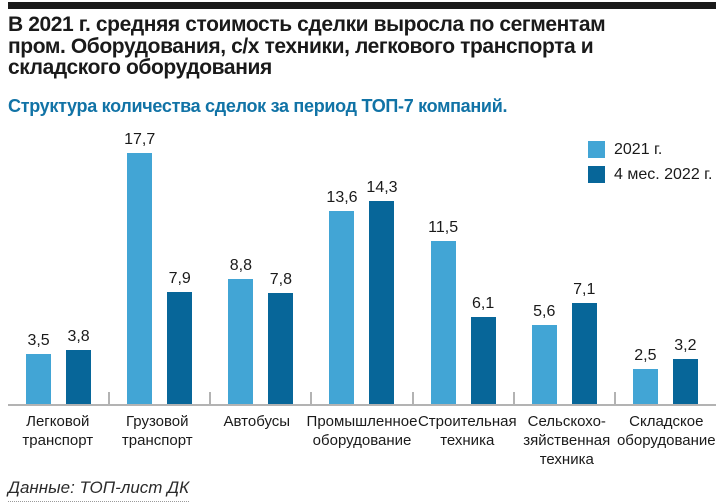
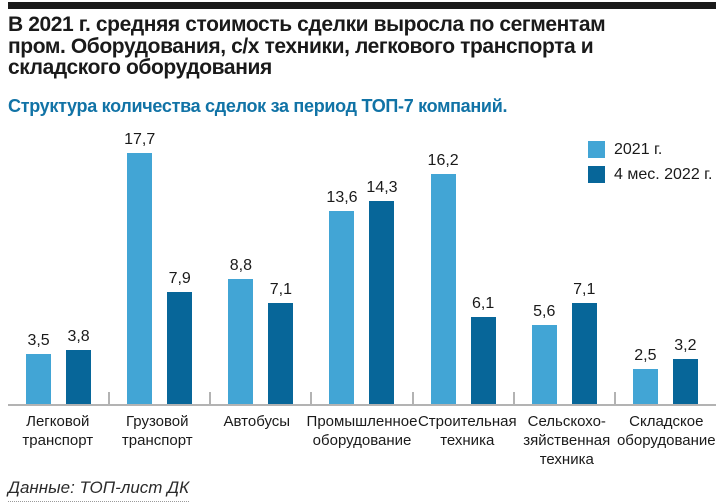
4 мес. 2022 г./Автобусы: 7,8 -> 7,1
2021 г./Строительная техника: 11,5 -> 16,2
